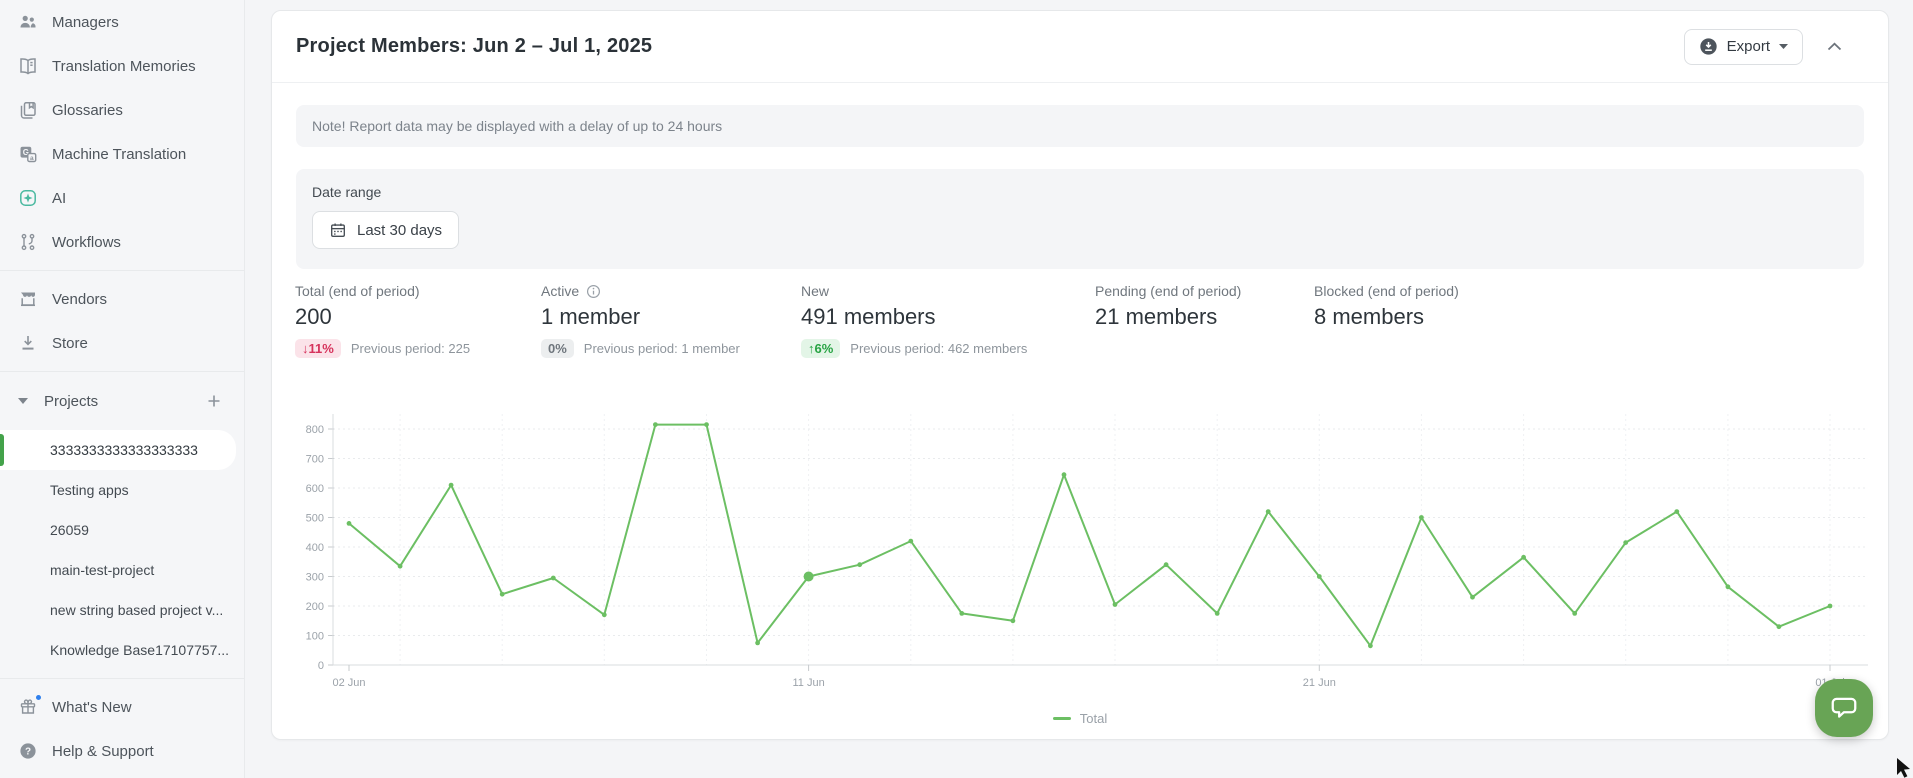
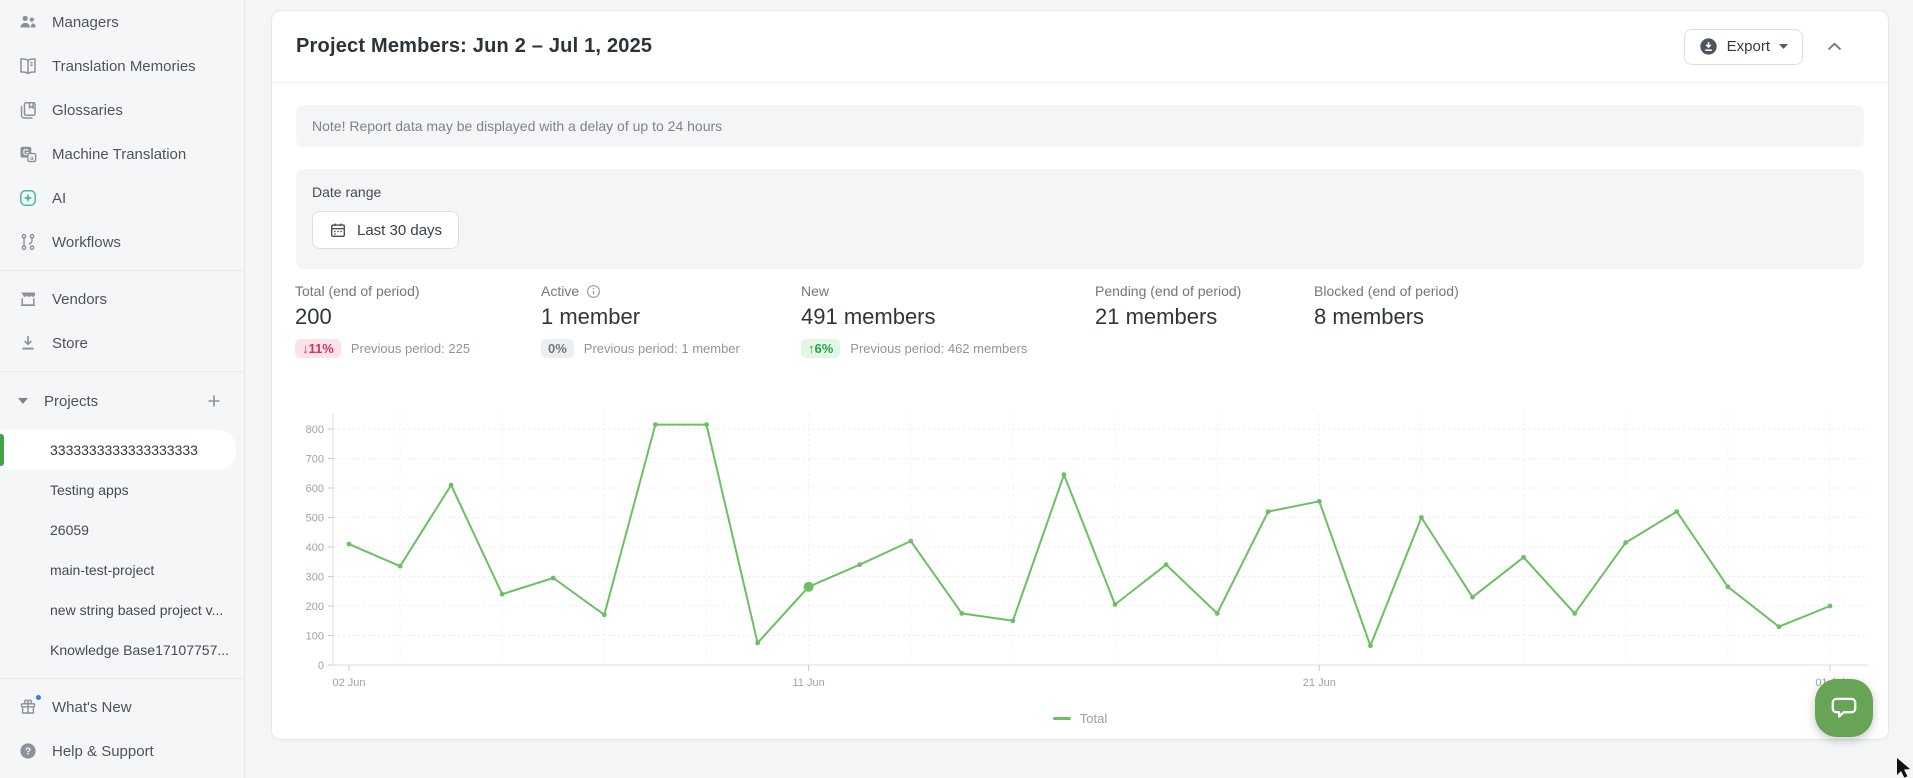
02 Jun: 480 -> 410
11 Jun: 300 -> 260
21 Jun: 300 -> 560
